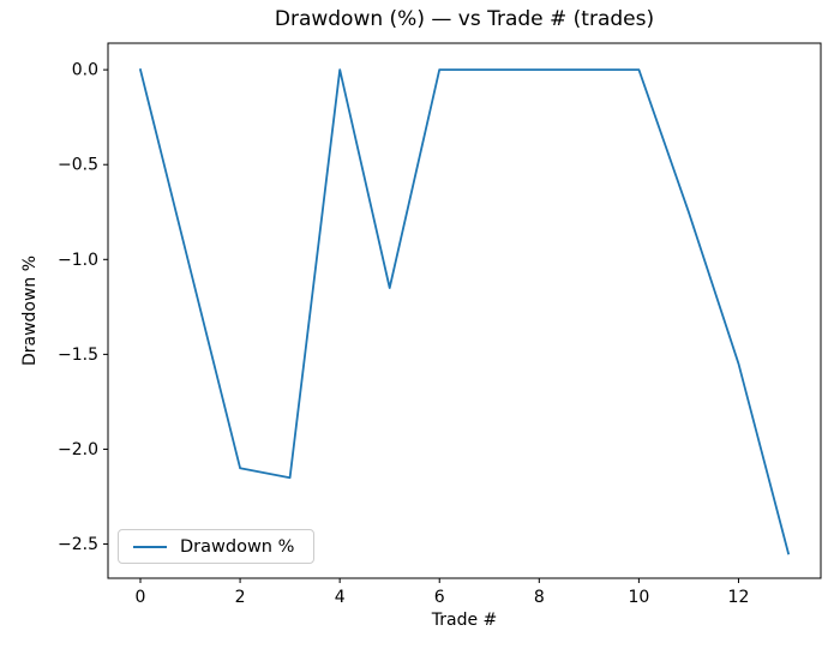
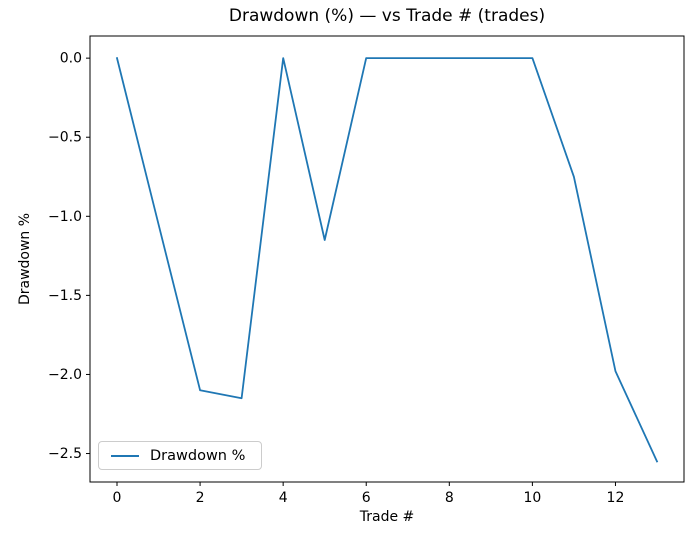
12: -1.55 -> -1.98
